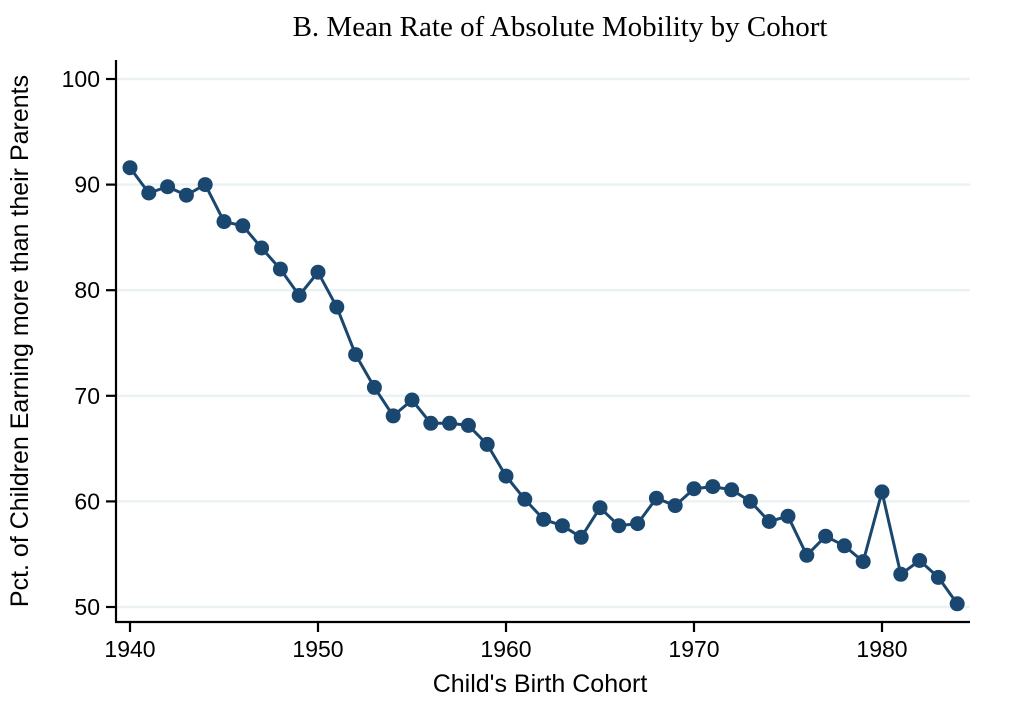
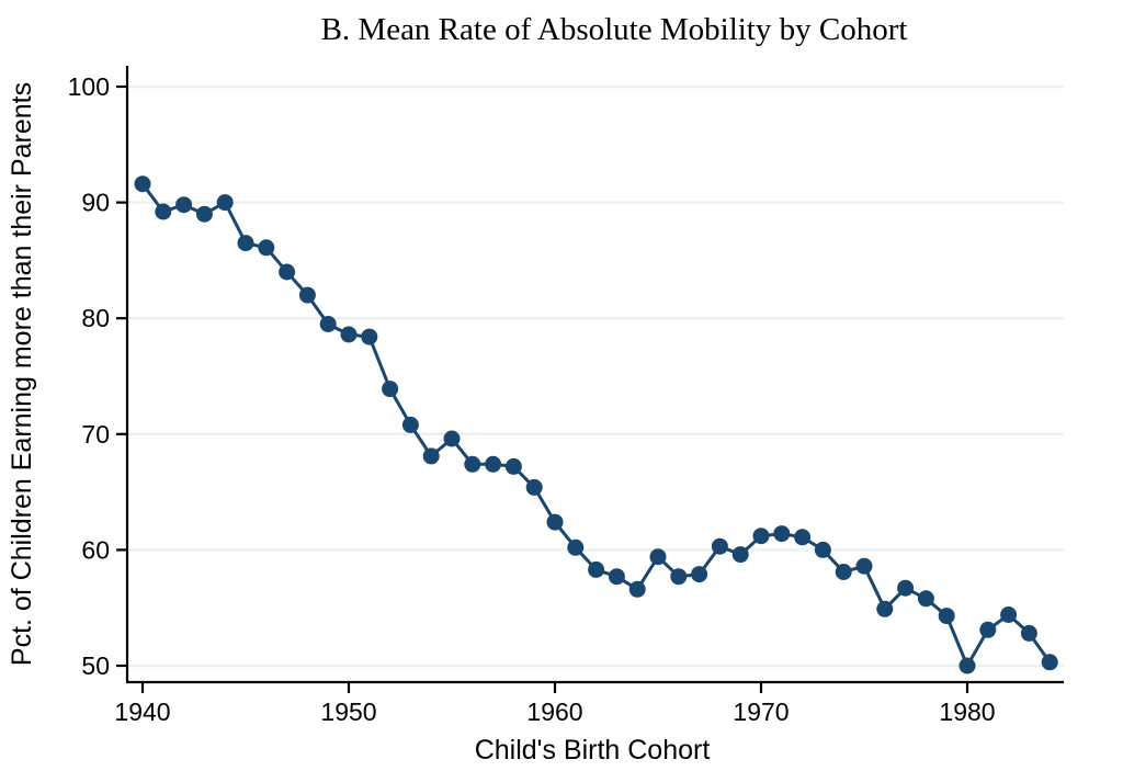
1950: 81.7 -> 78.6
1980: 60.9 -> 50.0
